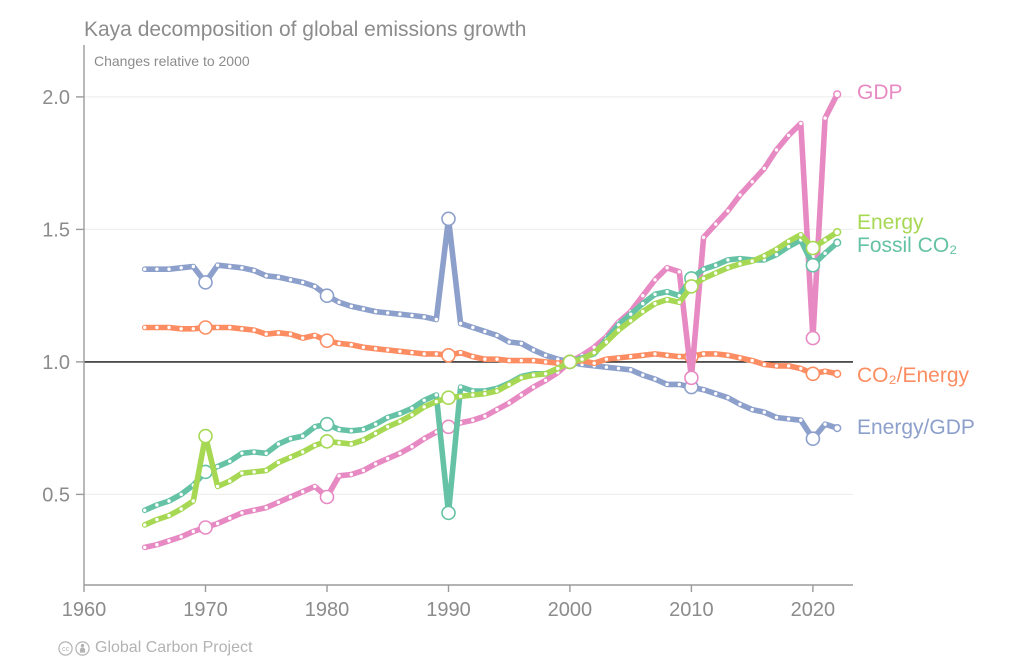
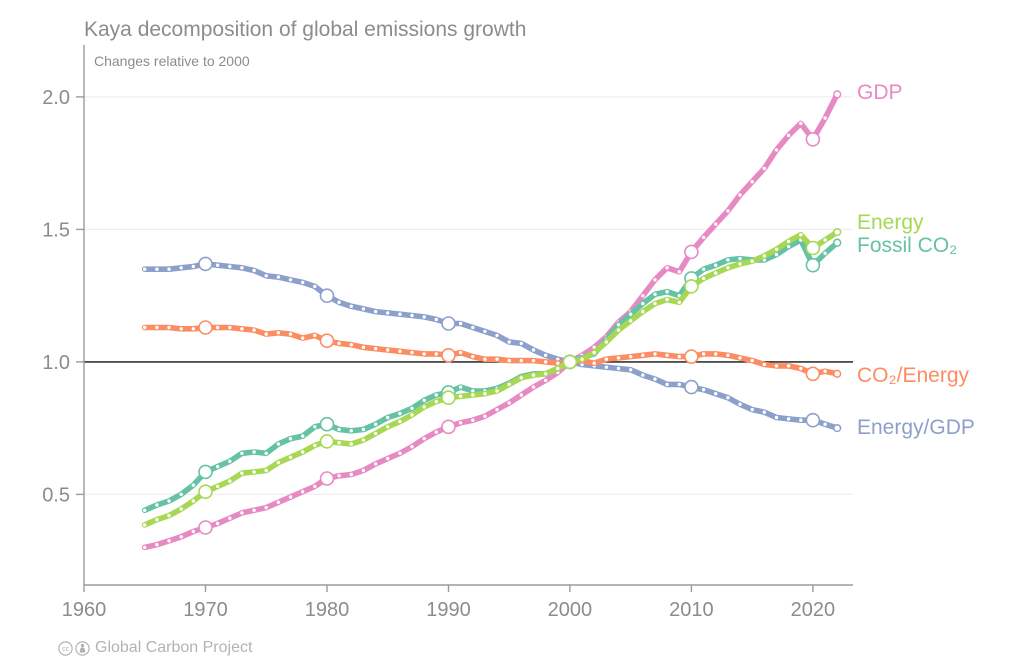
Energy/1970: 0.72 -> 0.51
Energy/GDP/1970: 1.30 -> 1.37
GDP/1980: 0.49 -> 0.56
Fossil CO₂/1990: 0.43 -> 0.89
Energy/GDP/1990: 1.54 -> 1.15
GDP/2010: 0.94 -> 1.42
GDP/2020: 1.09 -> 1.84
Energy/GDP/2020: 0.71 -> 0.78
